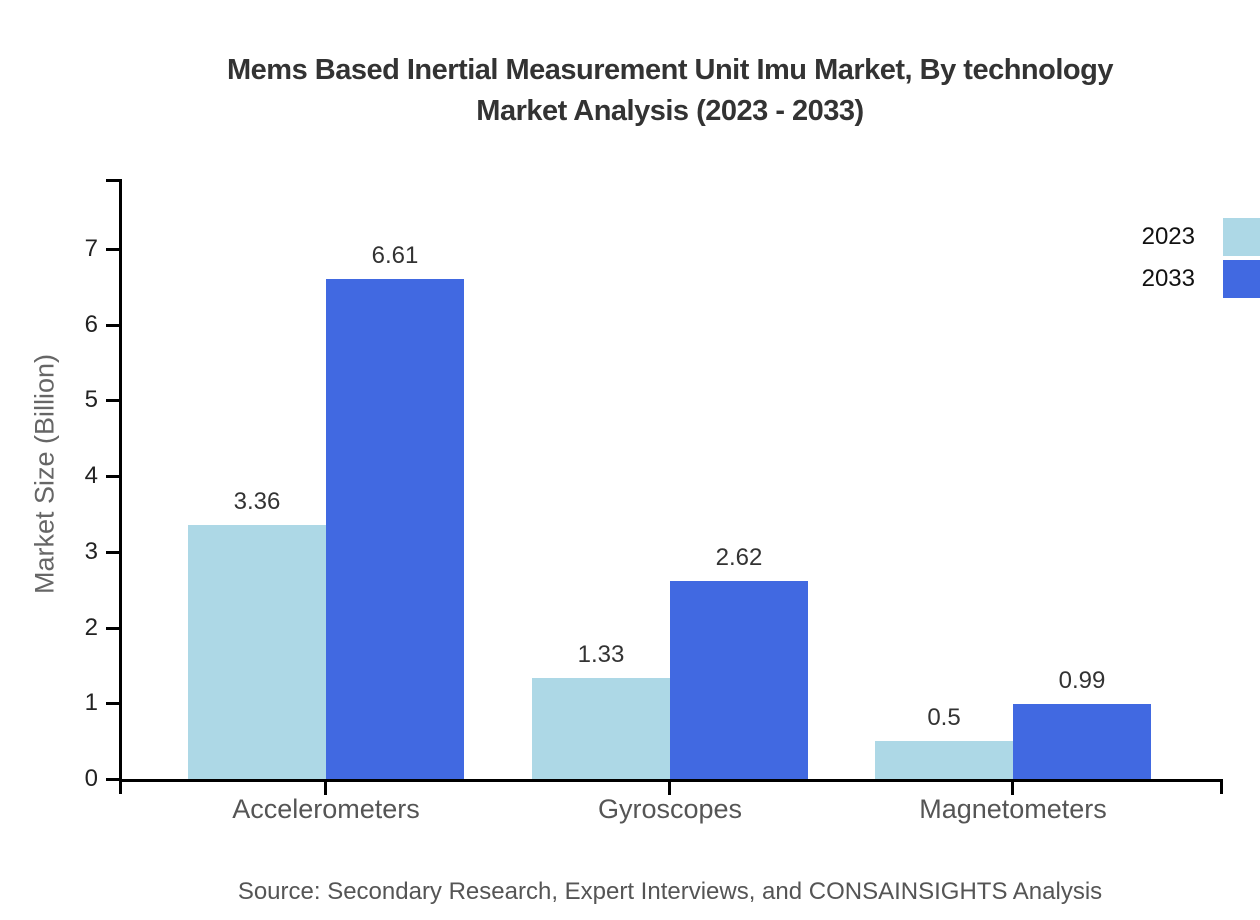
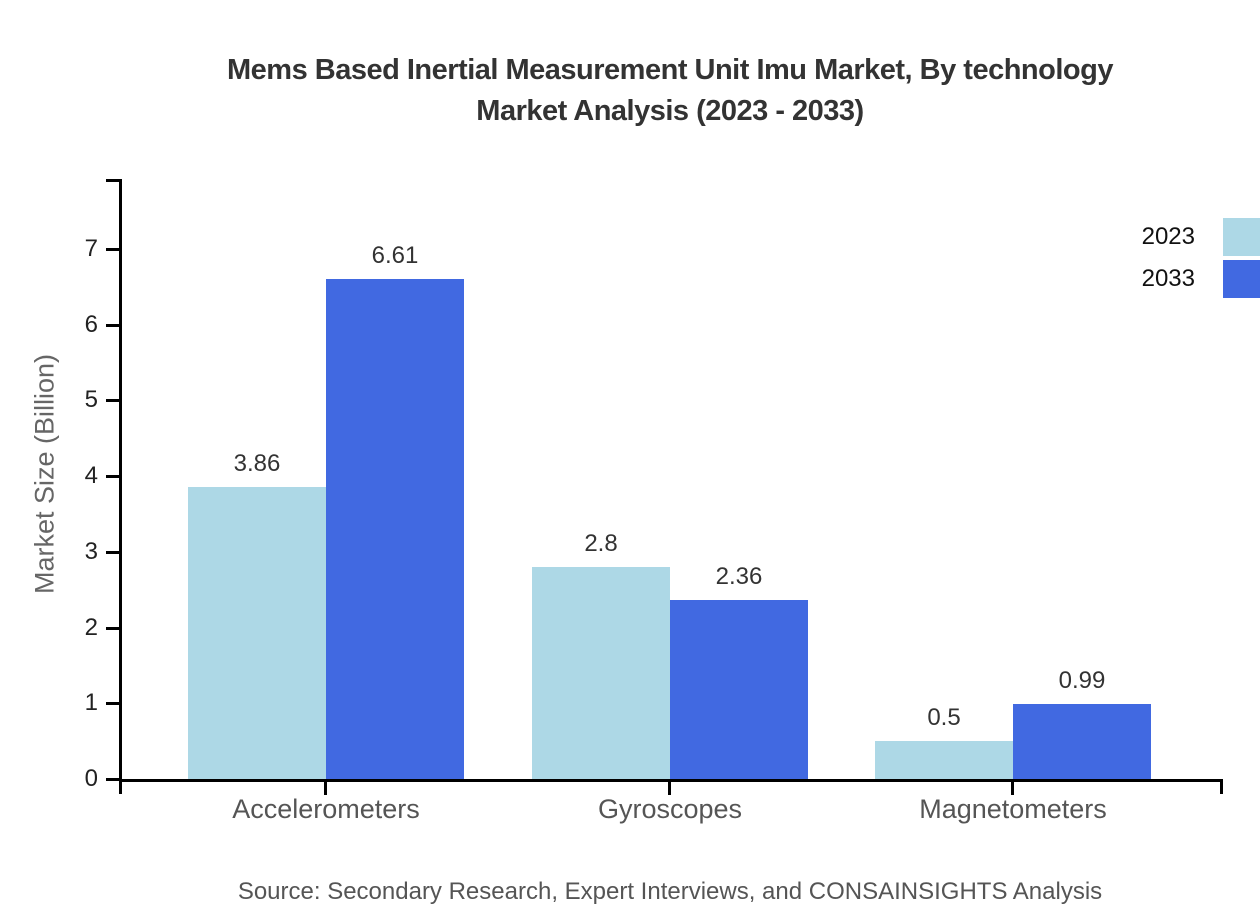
2023/Accelerometers: 3.36 -> 3.86
2023/Gyroscopes: 1.33 -> 2.8
2033/Gyroscopes: 2.62 -> 2.36
